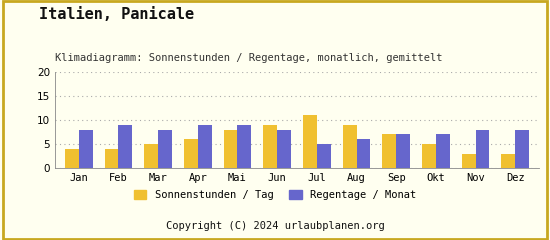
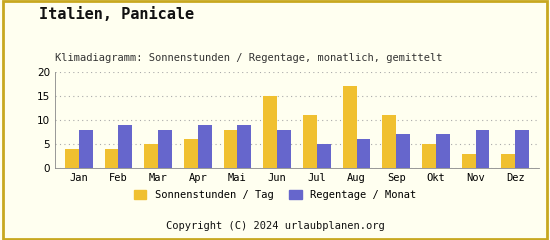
Sonnenstunden / Tag/Jun: 9 -> 15
Sonnenstunden / Tag/Aug: 9 -> 17
Sonnenstunden / Tag/Sep: 7 -> 11
